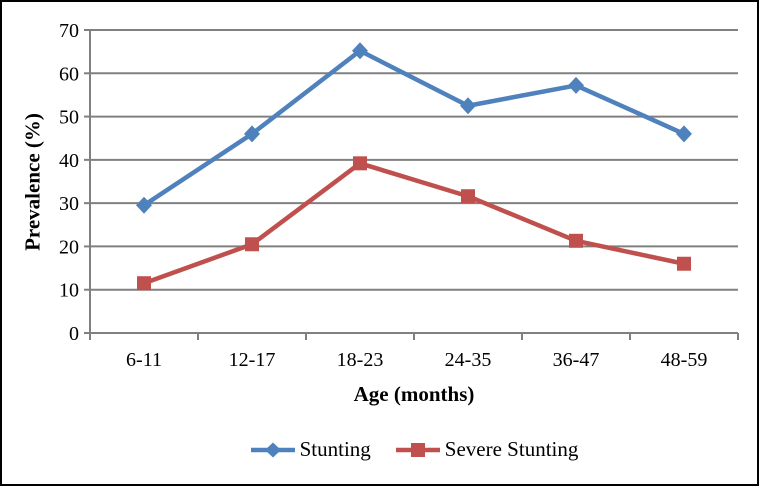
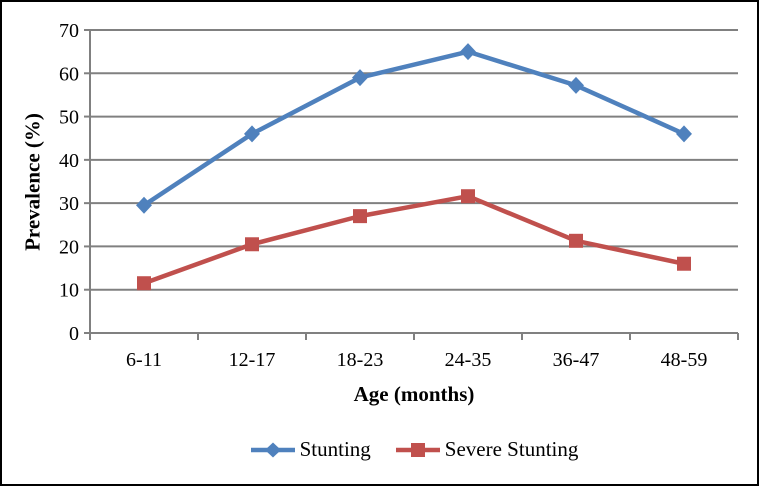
Stunting/18-23: 65 -> 59
Severe Stunting/18-23: 39 -> 27
Stunting/24-35: 52 -> 65
